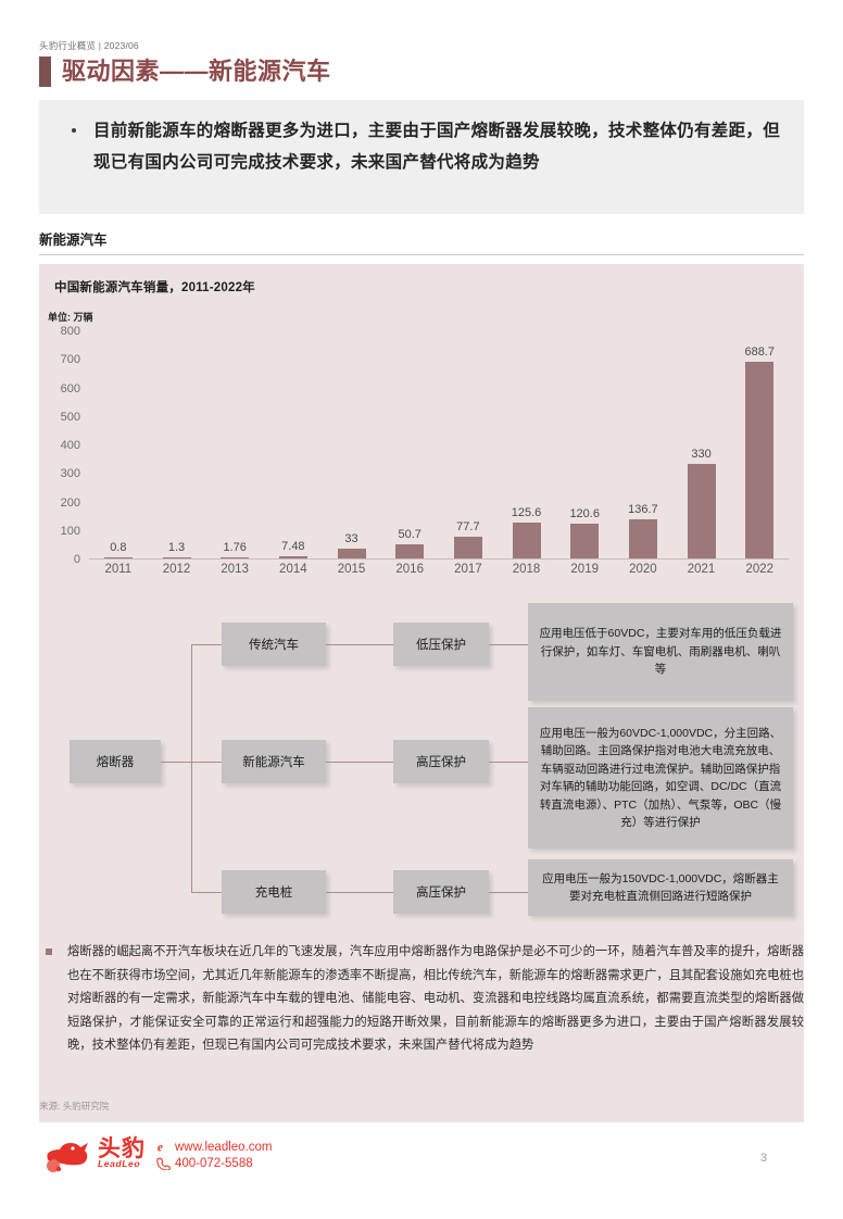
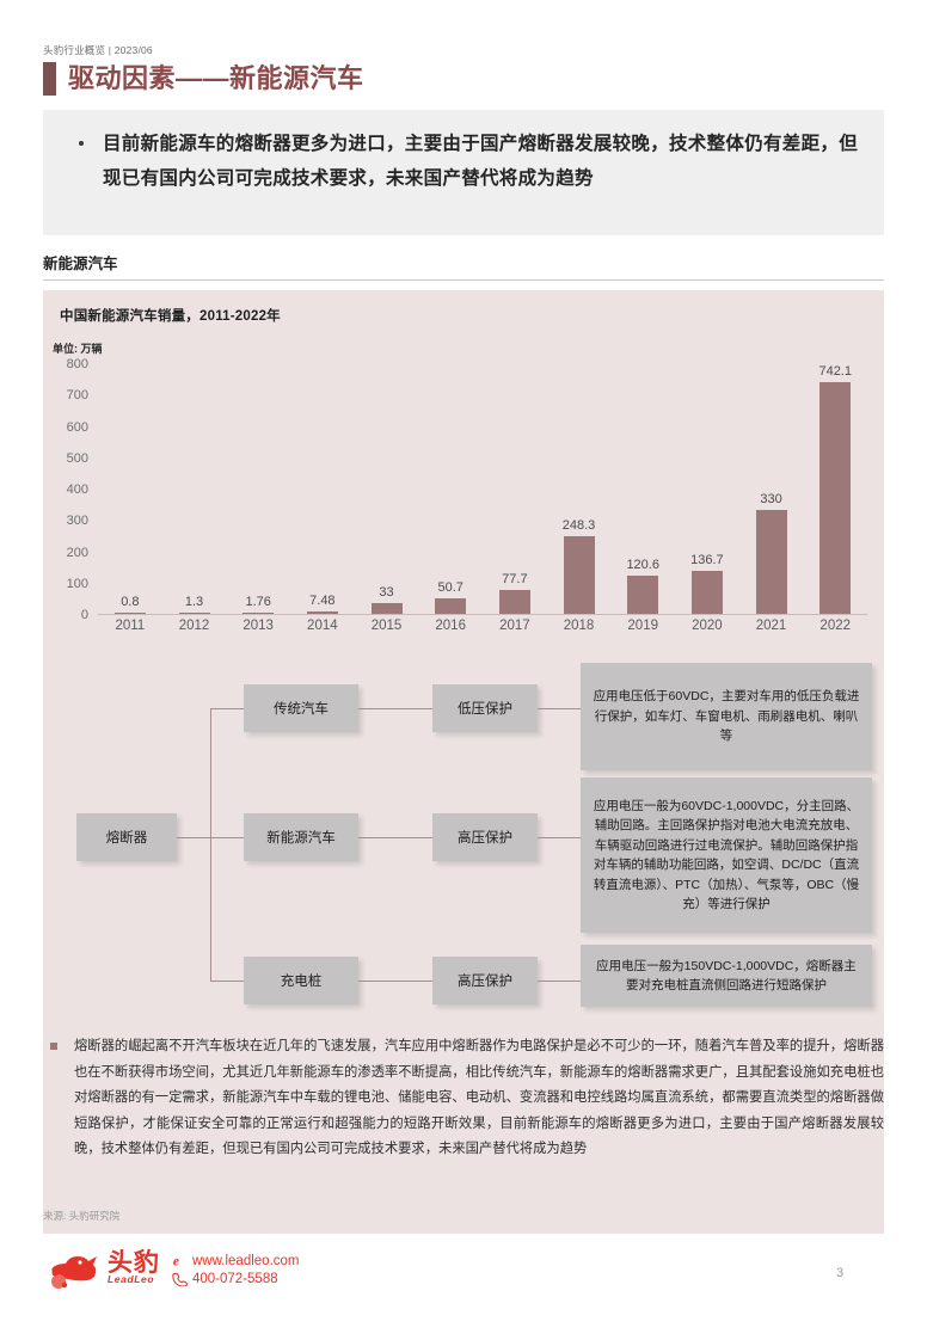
2018: 125.6 -> 248.3
2022: 688.7 -> 742.1
